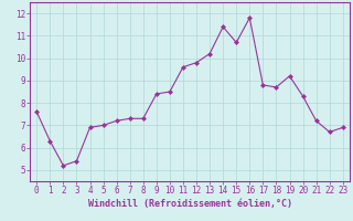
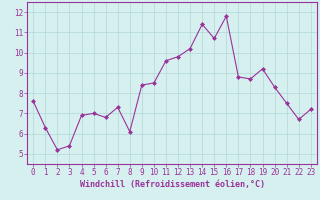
6: 7.2 -> 6.8
8: 7.3 -> 6.1
21: 7.2 -> 7.5
23: 6.9 -> 7.2
